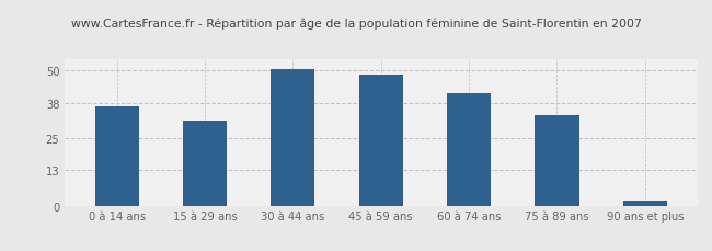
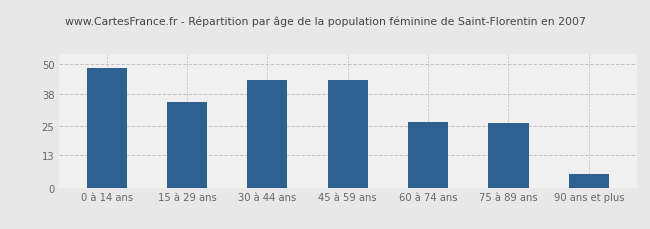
0 à 14 ans: 36.5 -> 48.5
15 à 29 ans: 31.5 -> 34.5
30 à 44 ans: 50.5 -> 43.5
45 à 59 ans: 48.5 -> 43.5
60 à 74 ans: 41.5 -> 26.5
75 à 89 ans: 33.5 -> 26.0
90 ans et plus: 2.0 -> 5.5
